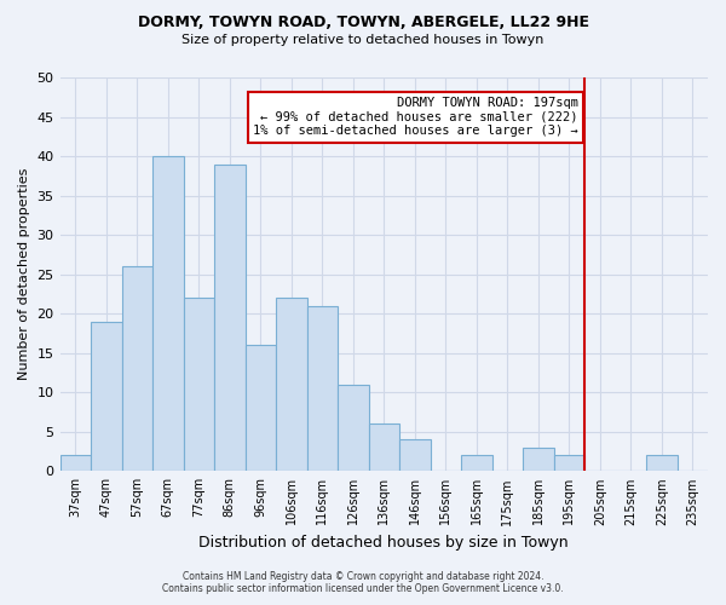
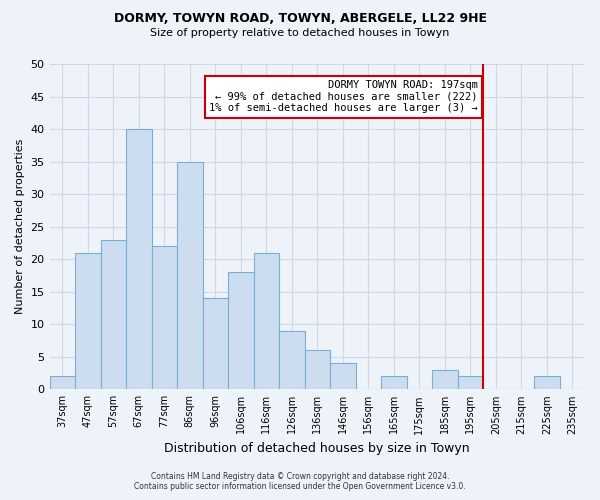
47sqm: 19 -> 21
57sqm: 26 -> 23
86sqm: 39 -> 35
96sqm: 16 -> 14
106sqm: 22 -> 18
126sqm: 11 -> 9
